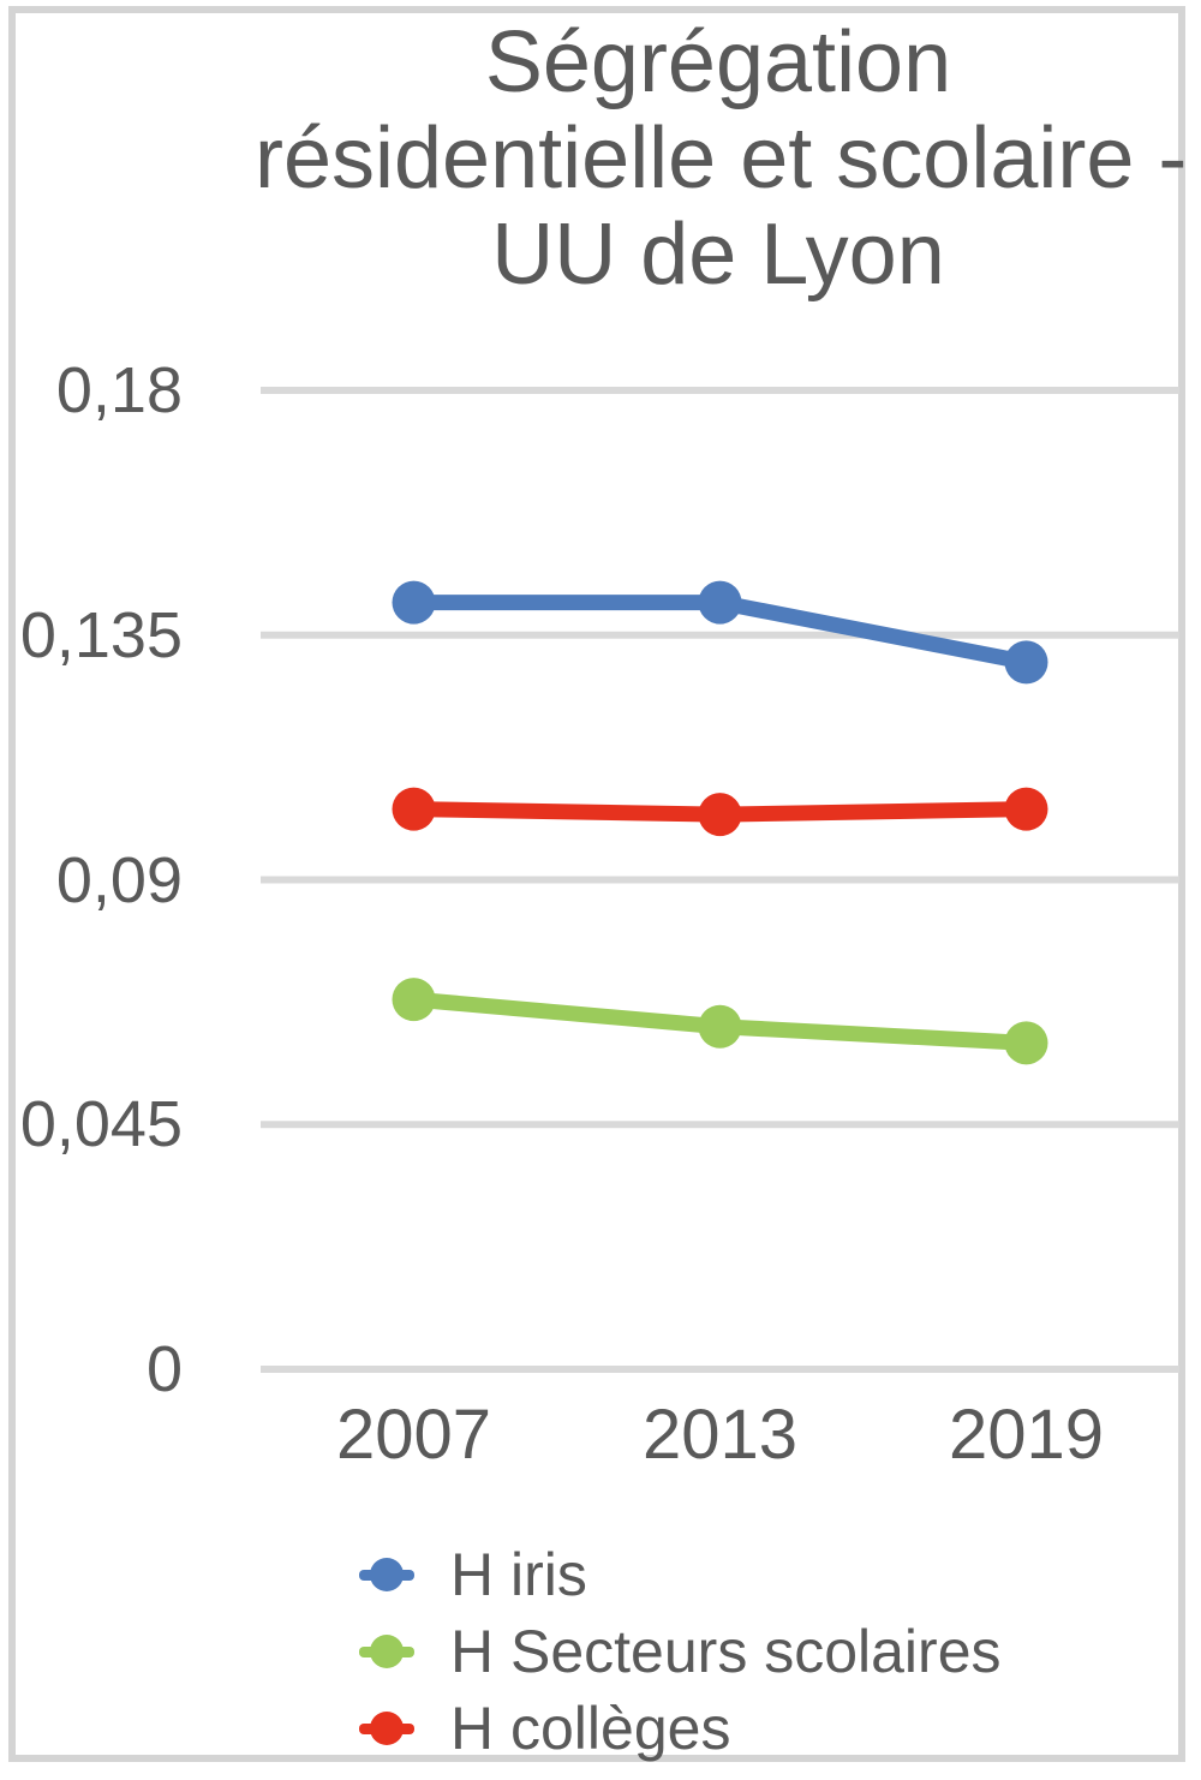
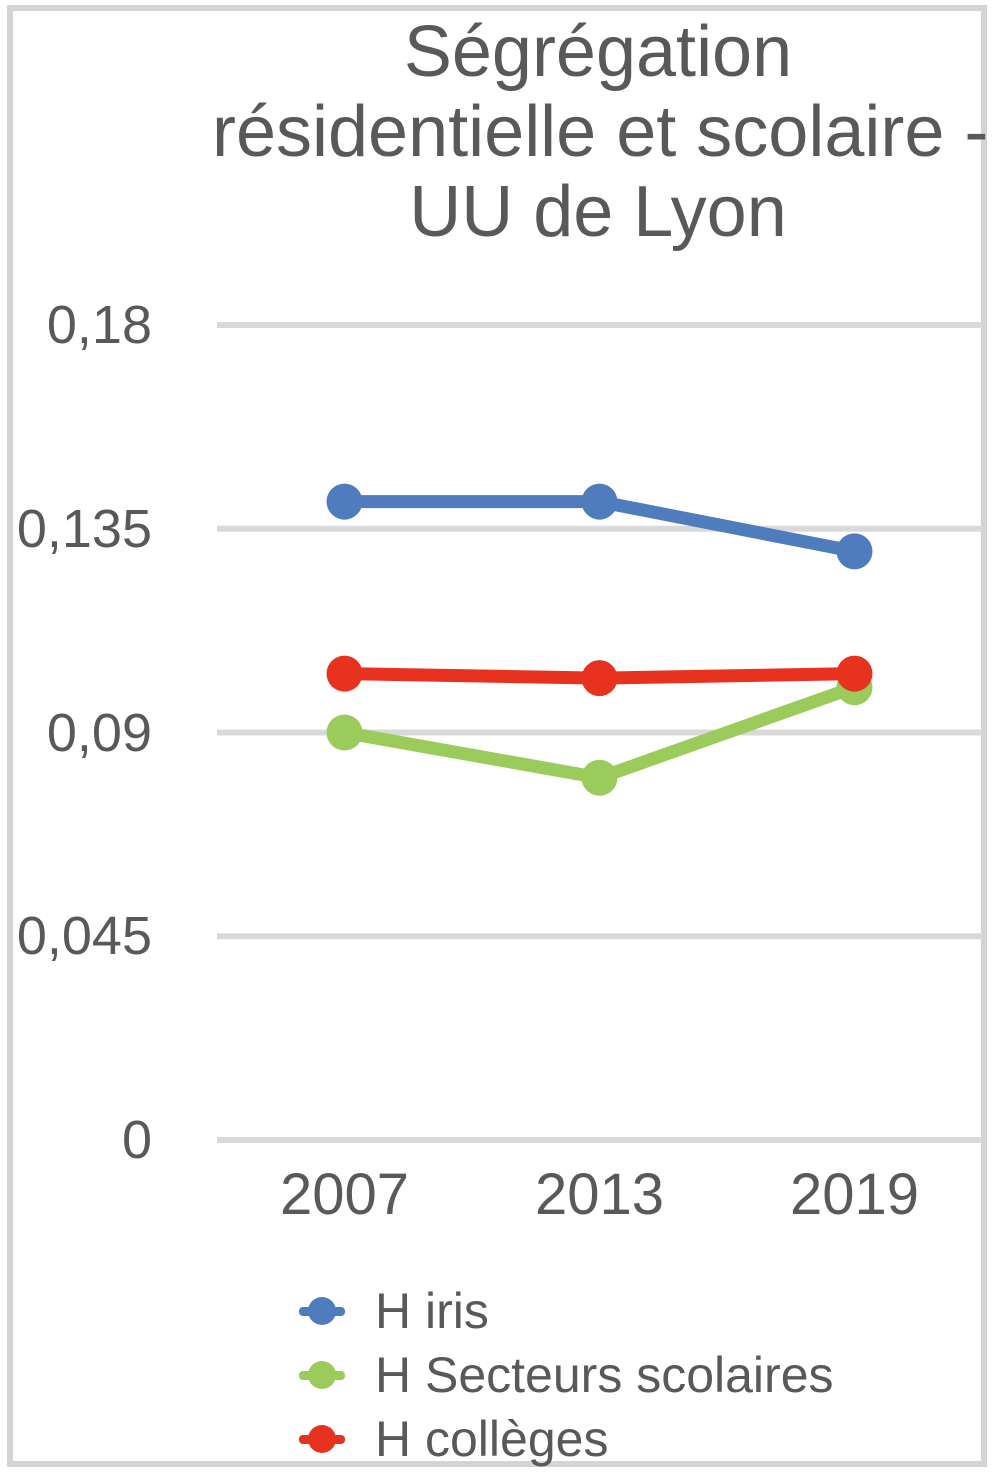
H Secteurs scolaires/2007: 0,07 -> 0,09
H Secteurs scolaires/2013: 0,06 -> 0,08
H Secteurs scolaires/2019: 0,06 -> 0,10
